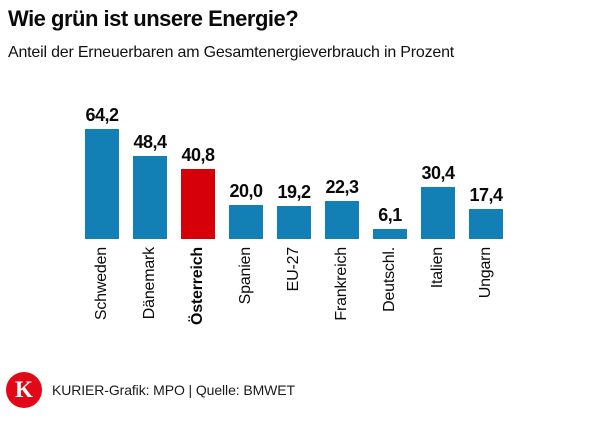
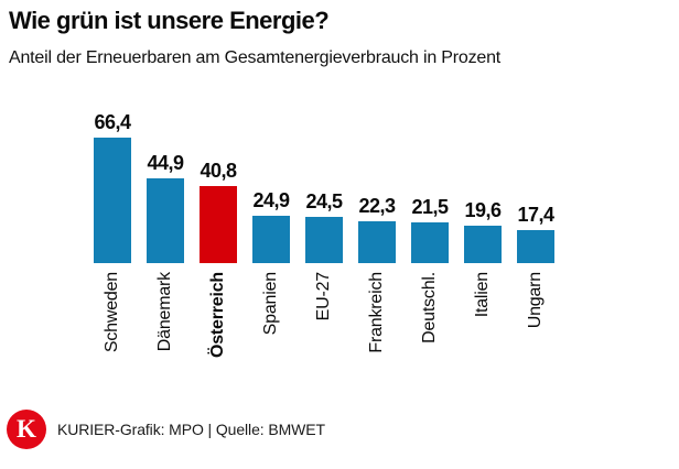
Schweden: 64,2 -> 66,4
Dänemark: 48,4 -> 44,9
Spanien: 20,0 -> 24,9
EU-27: 19,2 -> 24,5
Deutschl.: 6,1 -> 21,5
Italien: 30,4 -> 19,6
